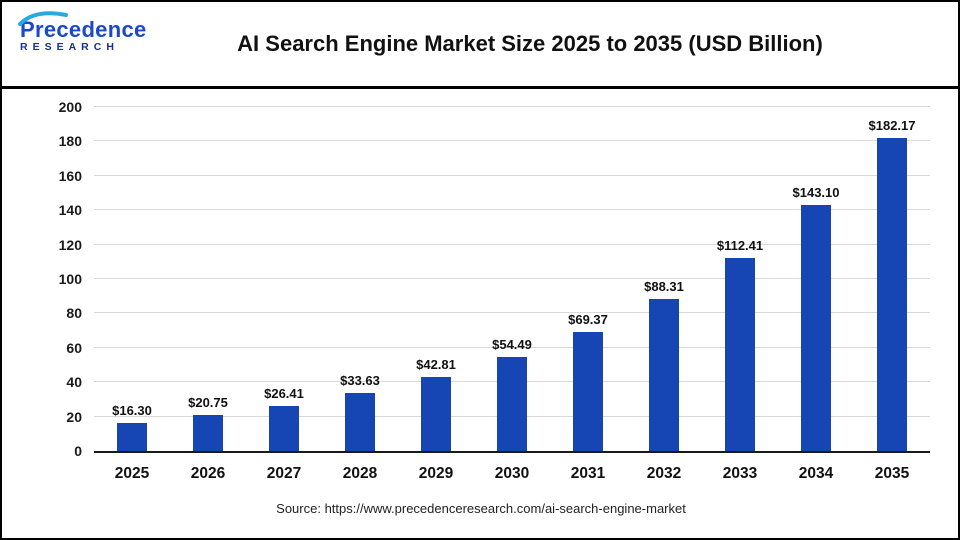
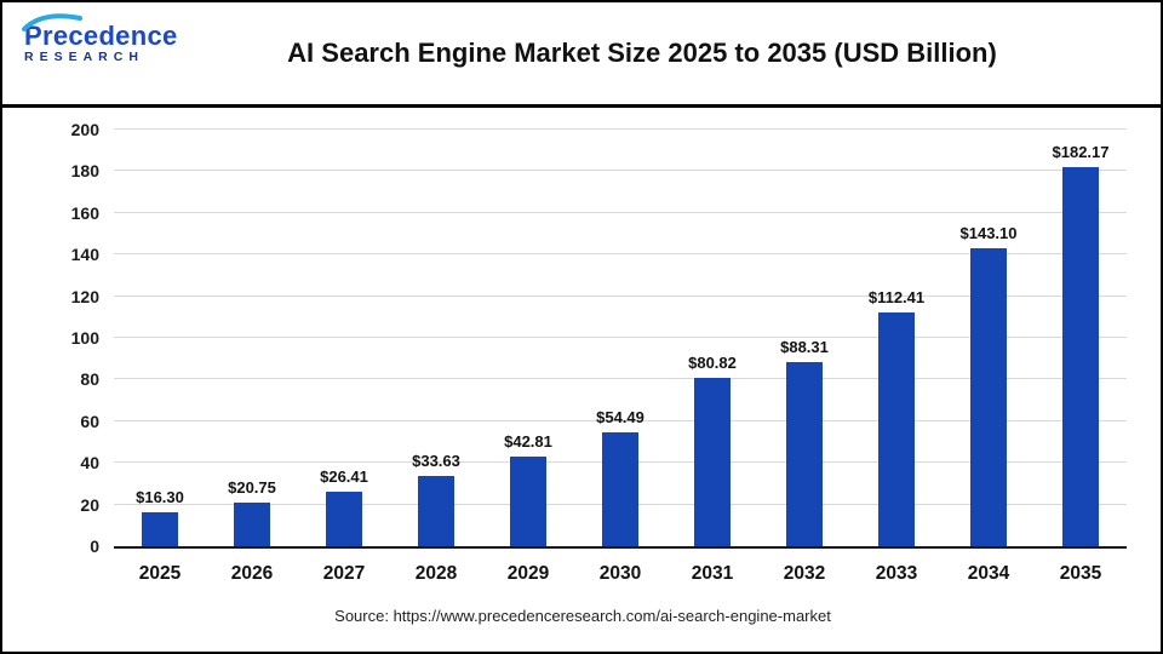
2031: $69.37 -> $80.82
